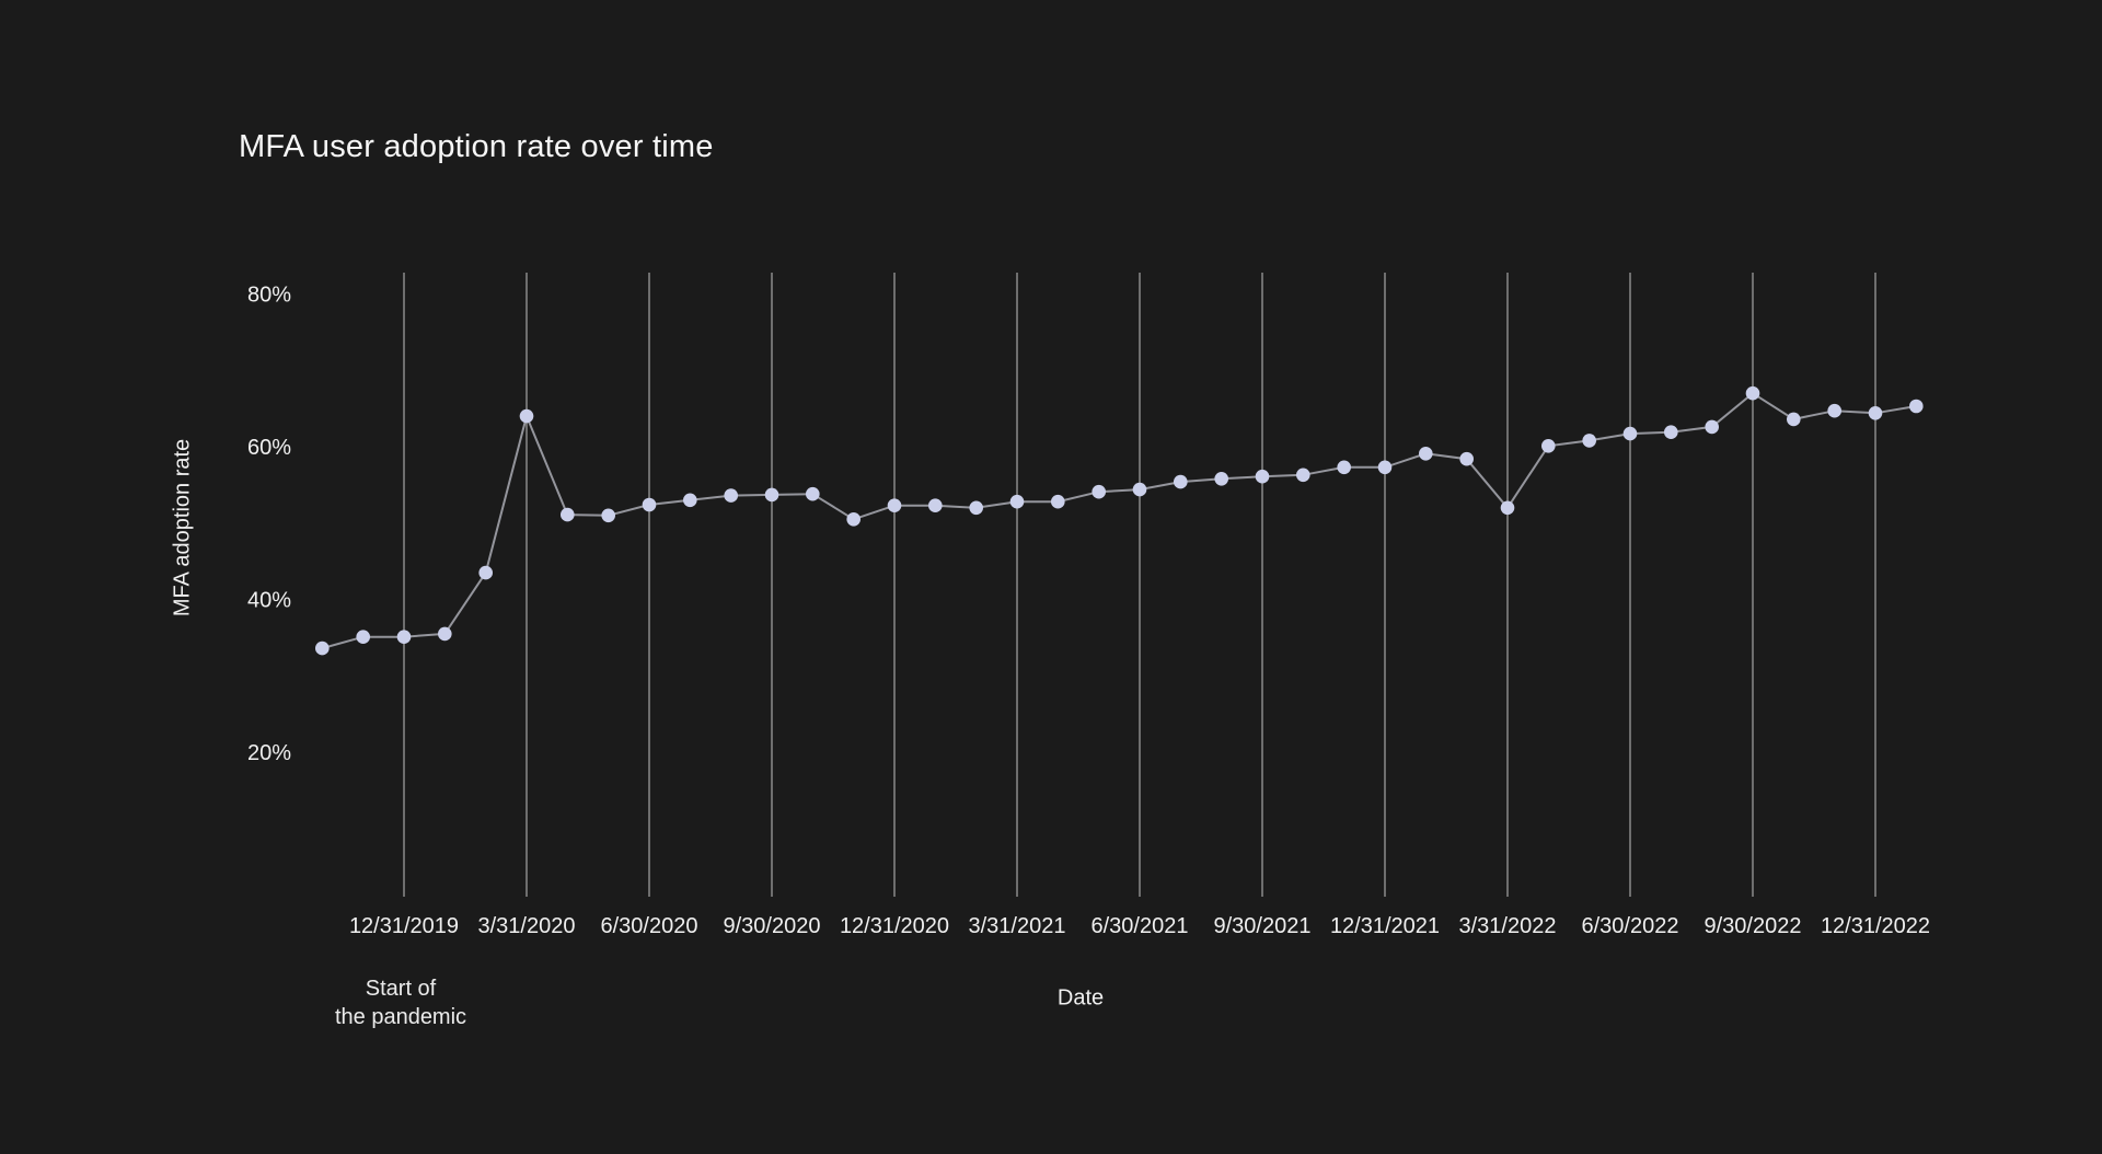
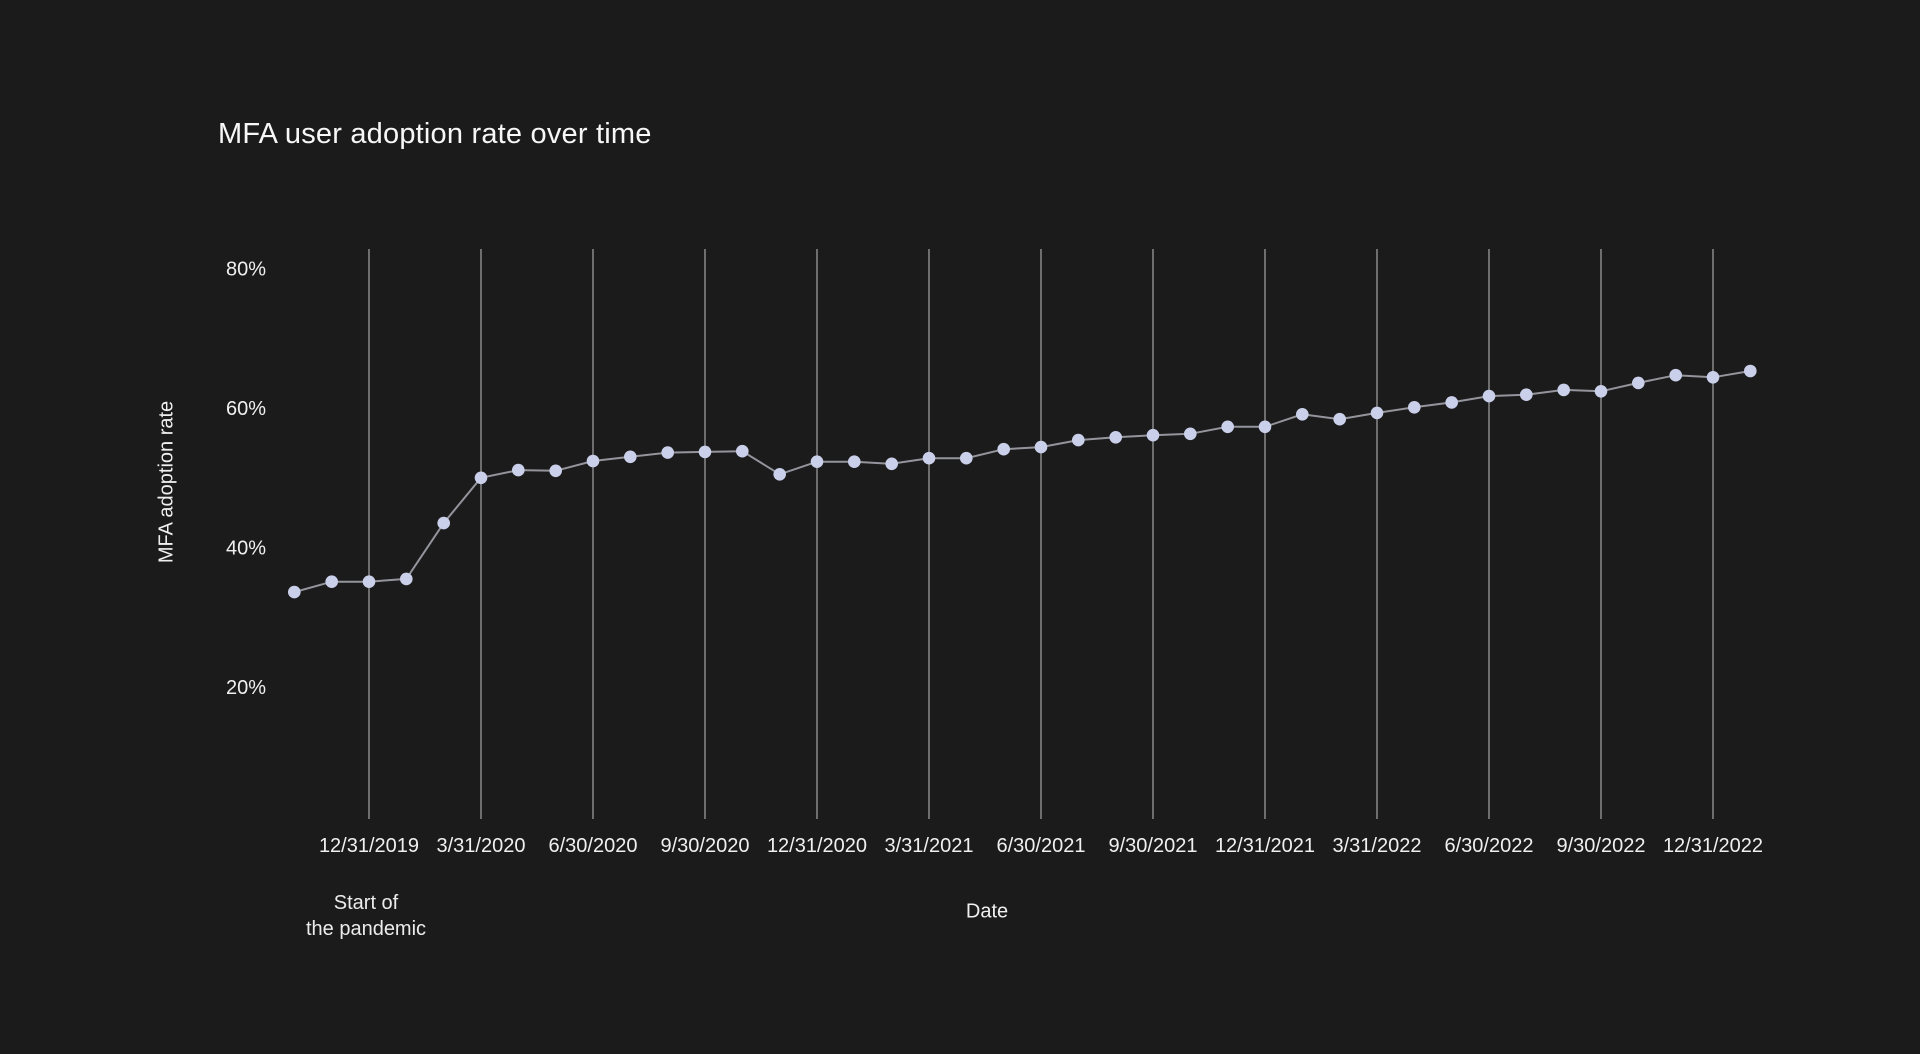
3/31/2020: 64% -> 50%
3/31/2022: 52% -> 59%
9/30/2022: 67% -> 62%
